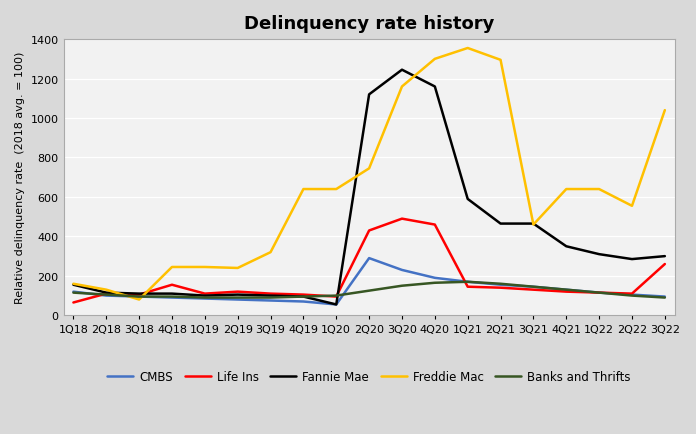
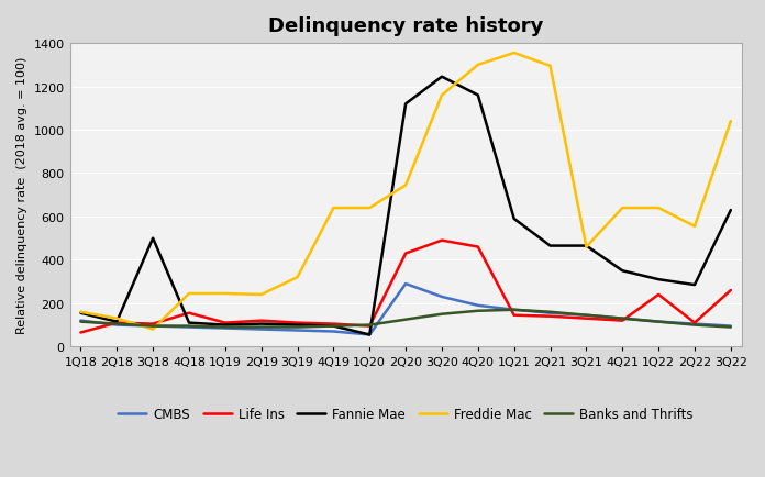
Fannie Mae/3Q18: 110 -> 500
Life Ins/1Q22: 120 -> 240
Fannie Mae/3Q22: 300 -> 630
